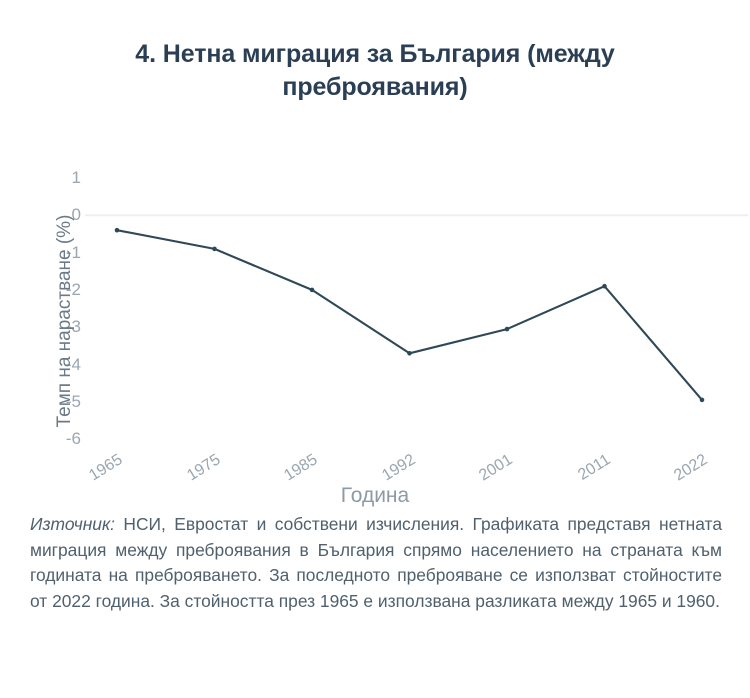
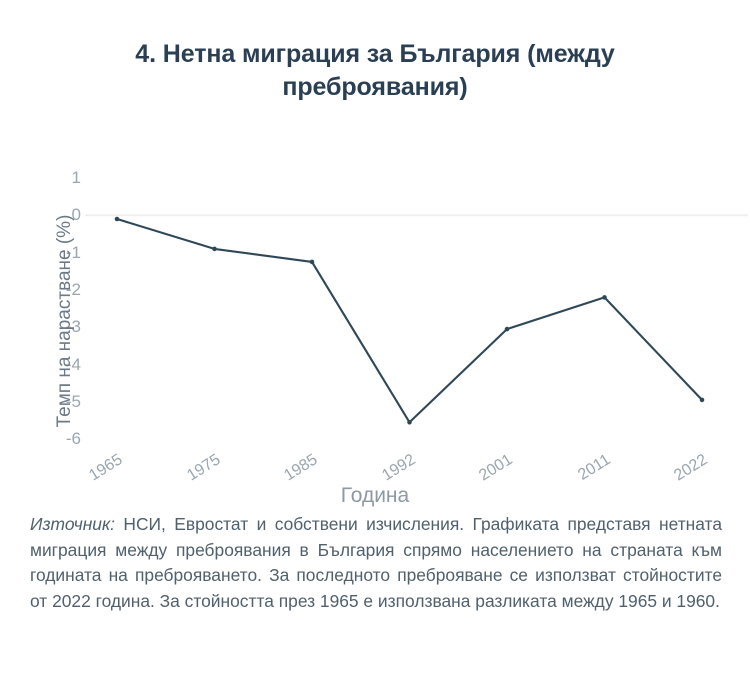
1965: -0.4 -> -0.1
1985: -2.0 -> -1.2
1992: -3.7 -> -5.5
2011: -1.9 -> -2.2
